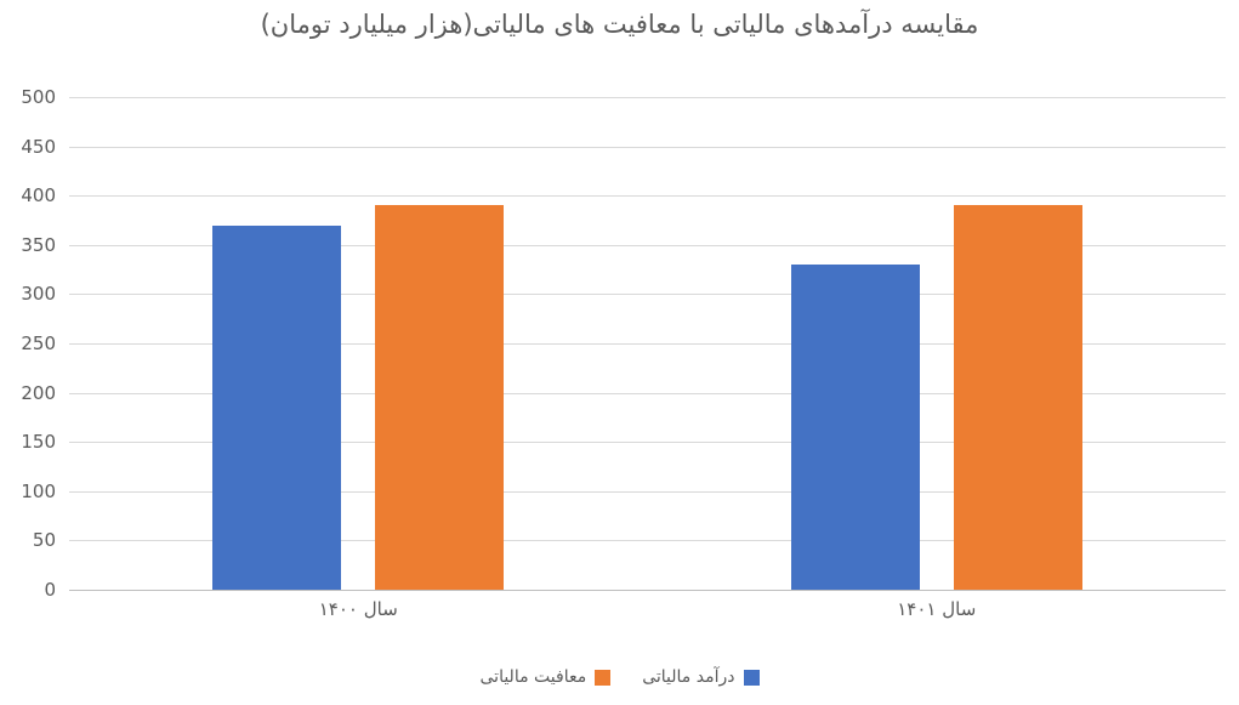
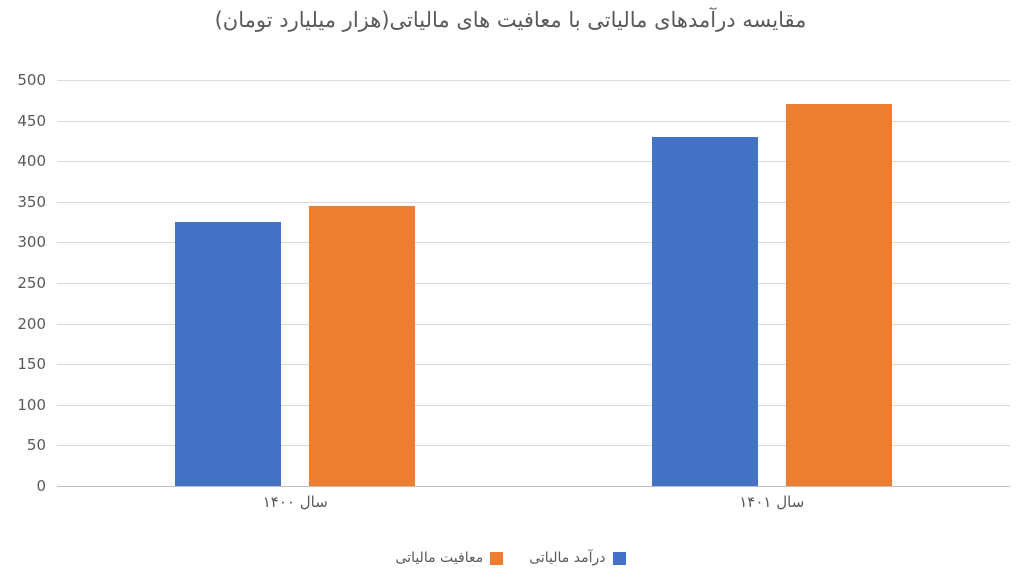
درآمد مالیاتی/سال ۱۴۰۰: 370 -> 320
معافیت مالیاتی/سال ۱۴۰۰: 390 -> 340
درآمد مالیاتی/سال ۱۴۰۱: 330 -> 430
معافیت مالیاتی/سال ۱۴۰۱: 390 -> 470
